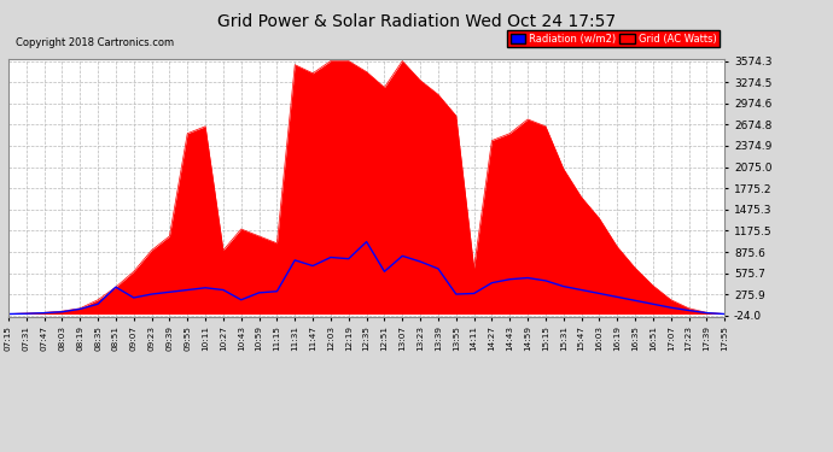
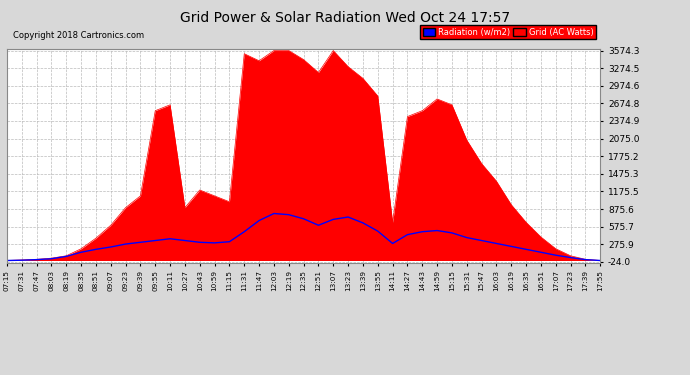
Radiation (w/m2)/08:51: 380 -> 190
Radiation (w/m2)/10:43: 200 -> 310
Radiation (w/m2)/11:31: 760 -> 490
Radiation (w/m2)/12:35: 1020 -> 710
Radiation (w/m2)/13:07: 820 -> 700
Radiation (w/m2)/13:55: 280 -> 500
